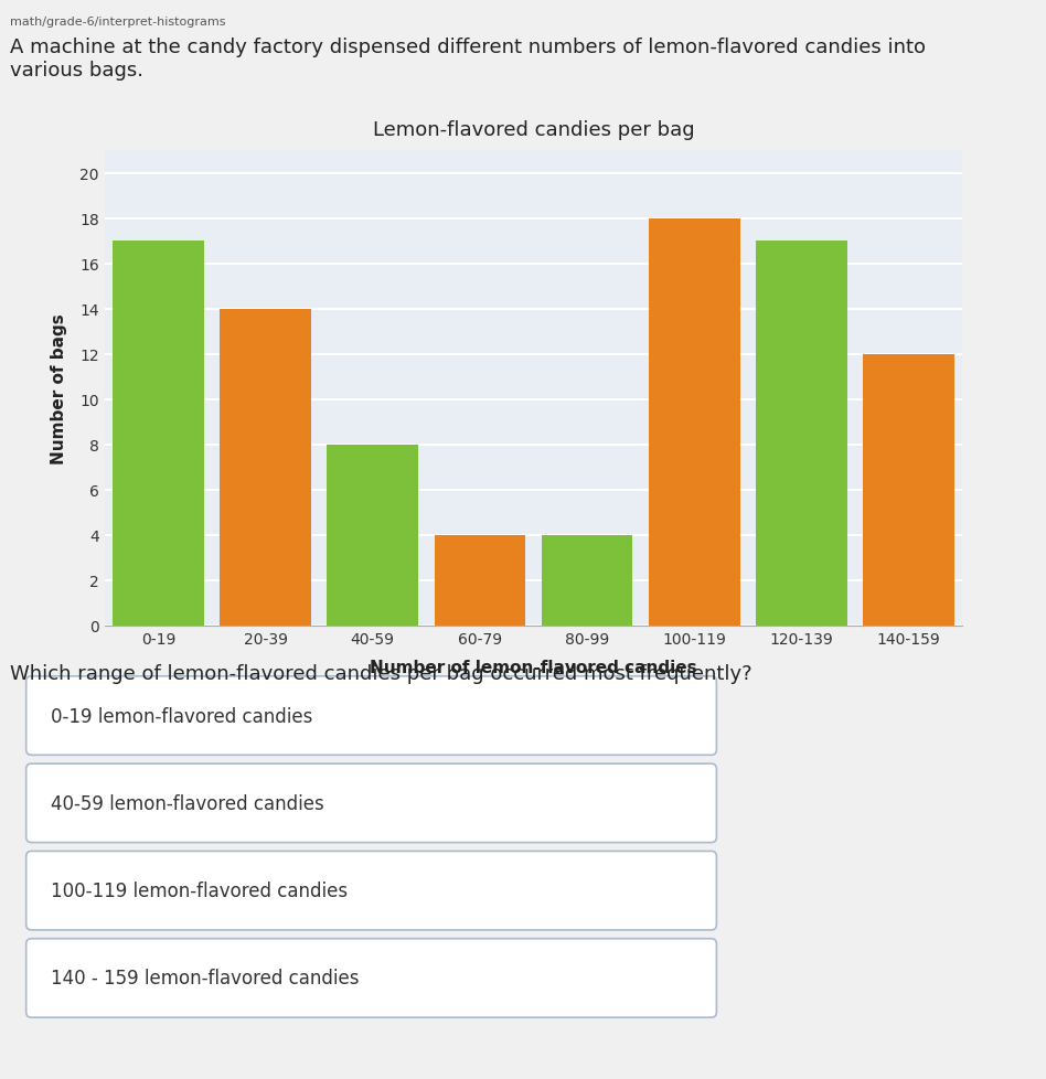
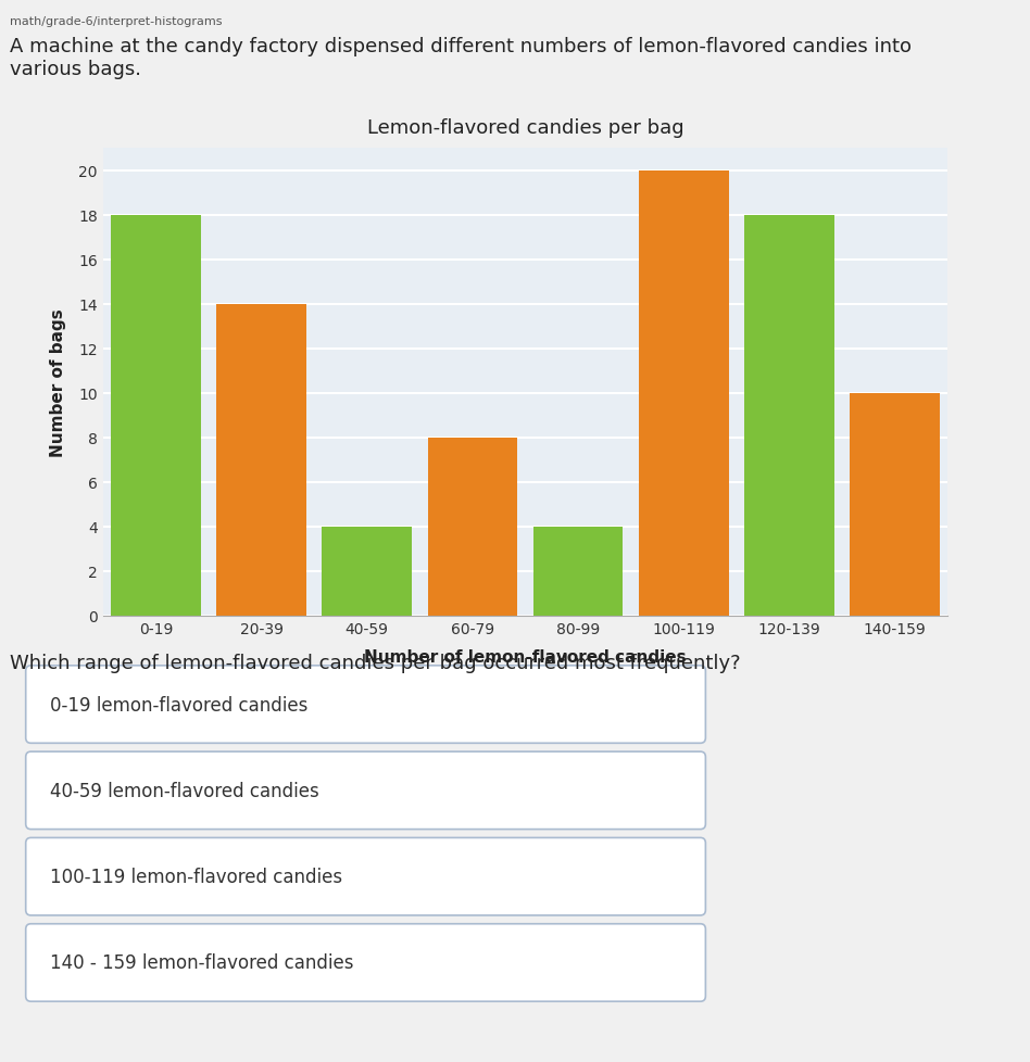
0-19: 17 -> 18
40-59: 8 -> 4
60-79: 4 -> 8
100-119: 18 -> 20
120-139: 17 -> 18
140-159: 12 -> 10
